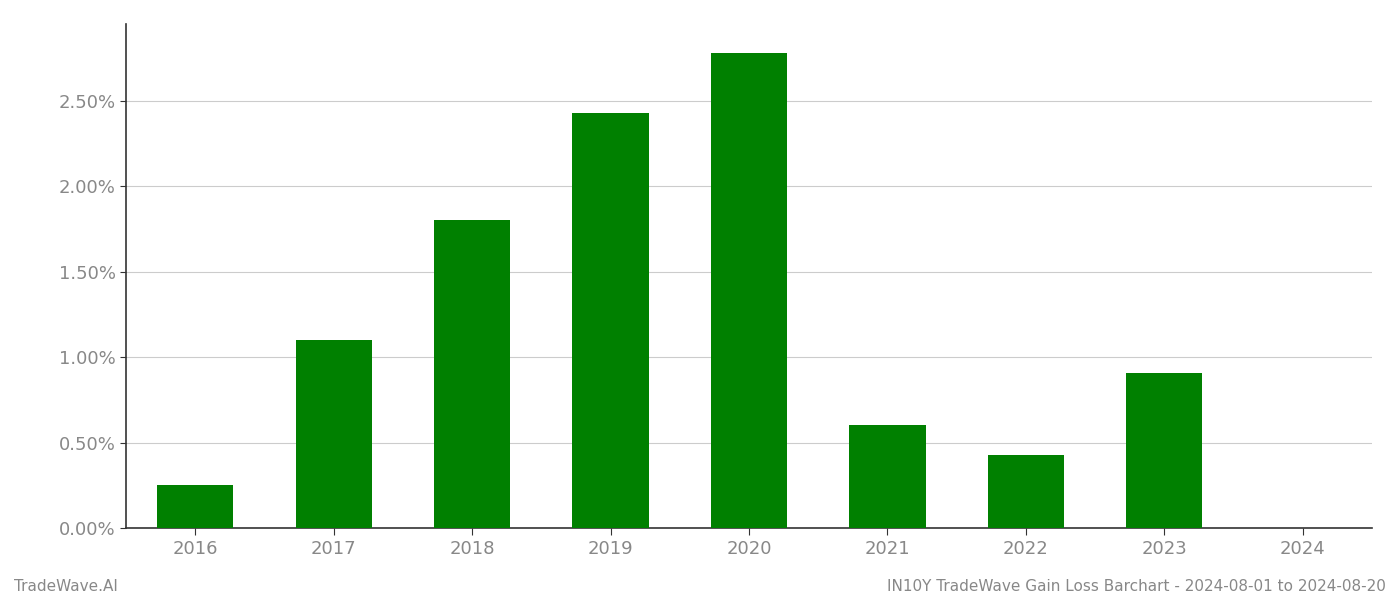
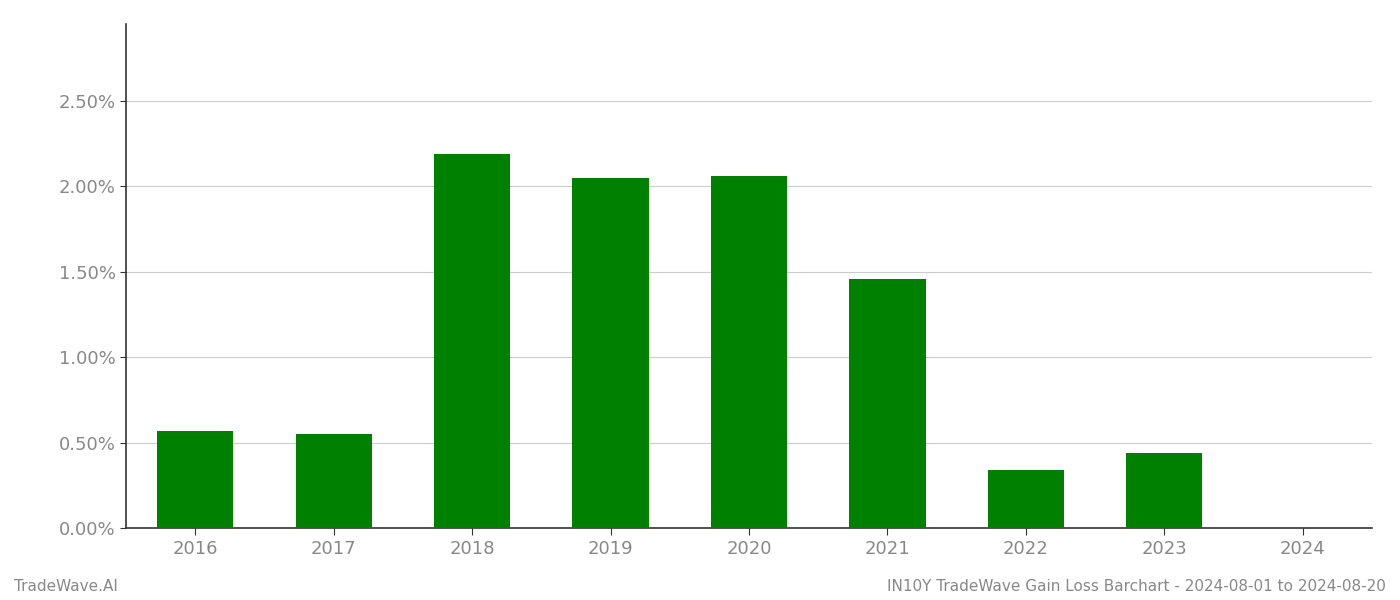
2016: 0.25% -> 0.57%
2017: 1.10% -> 0.55%
2018: 1.80% -> 2.19%
2019: 2.43% -> 2.05%
2020: 2.78% -> 2.06%
2021: 0.60% -> 1.46%
2022: 0.43% -> 0.34%
2023: 0.91% -> 0.44%
